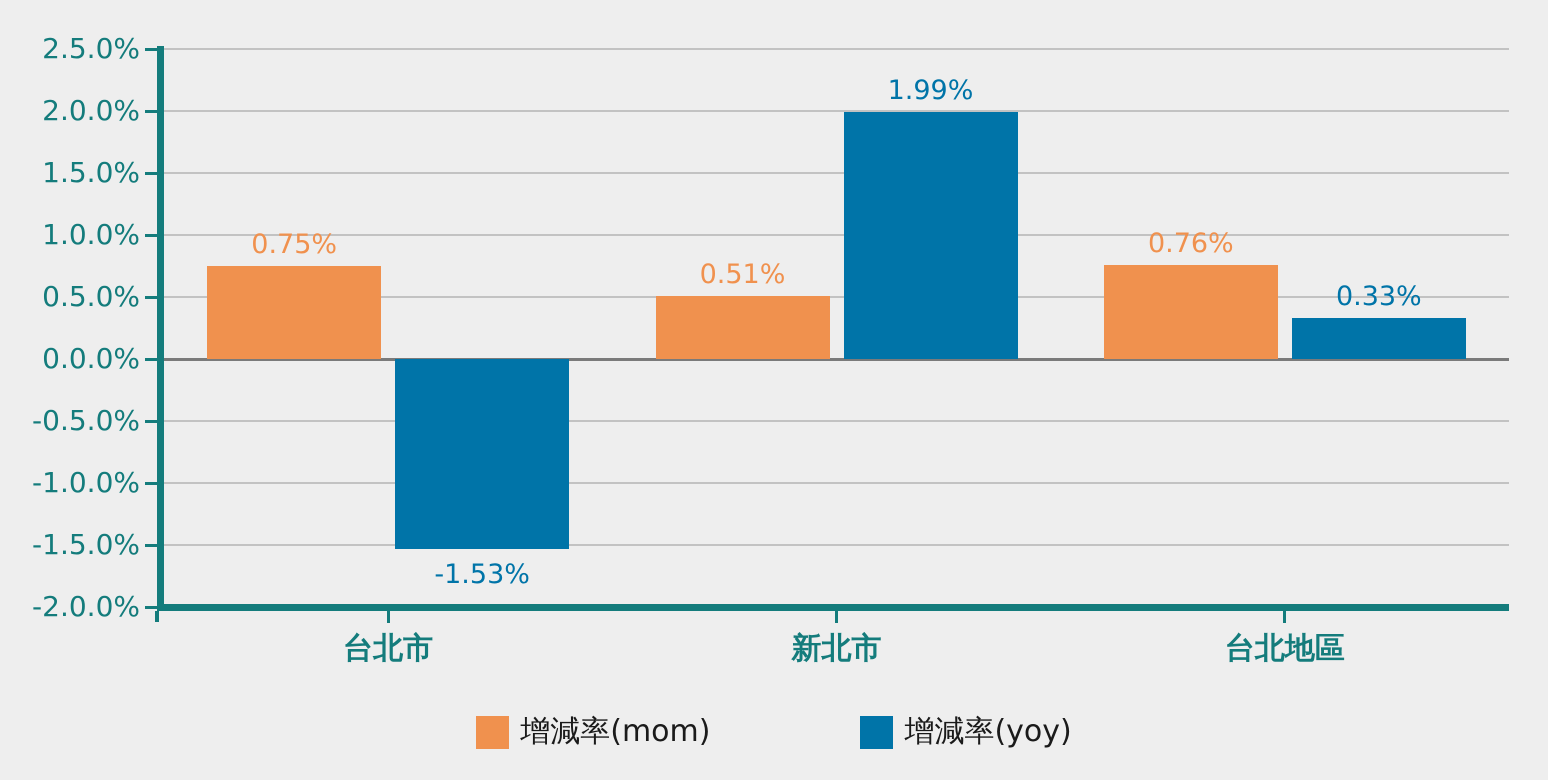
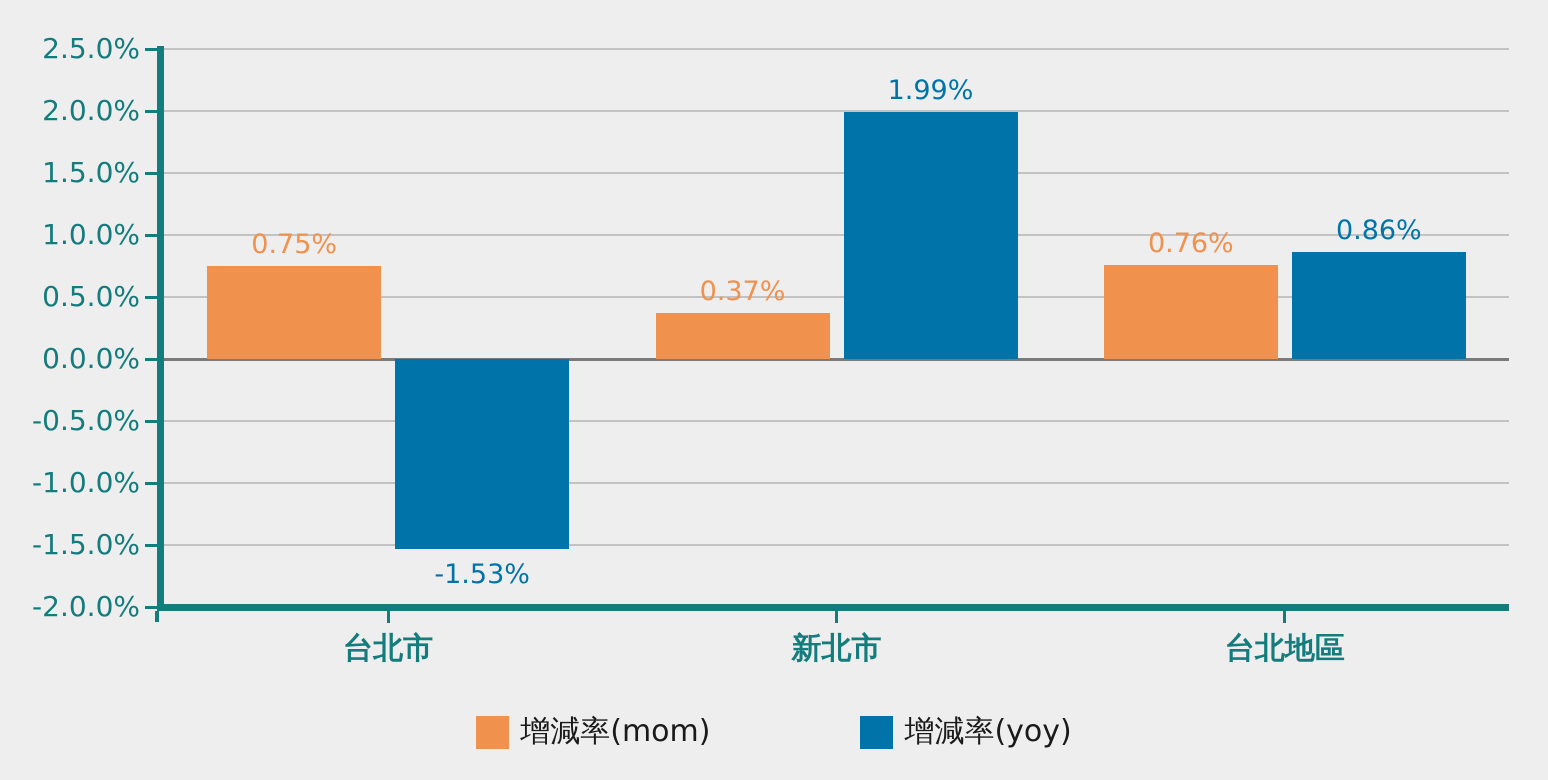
增減率(mom)/新北市: 0.51% -> 0.37%
增減率(yoy)/台北地區: 0.33% -> 0.86%
